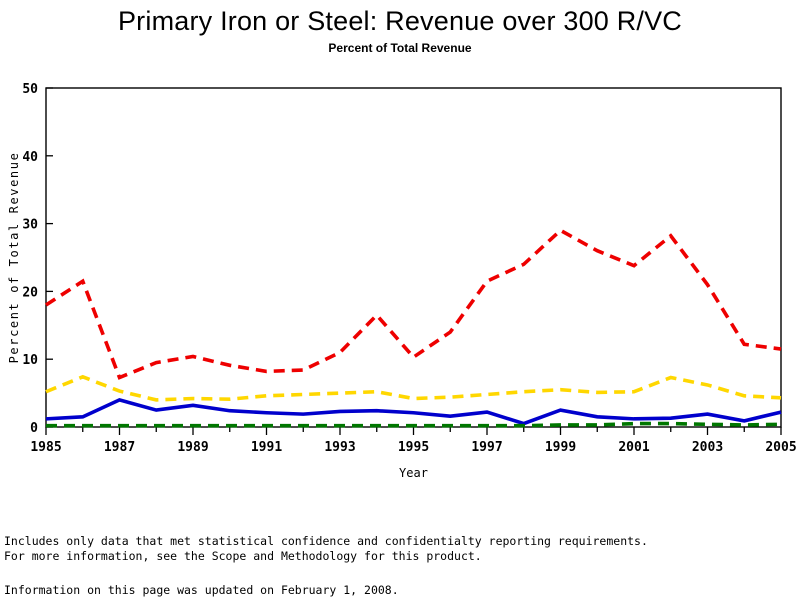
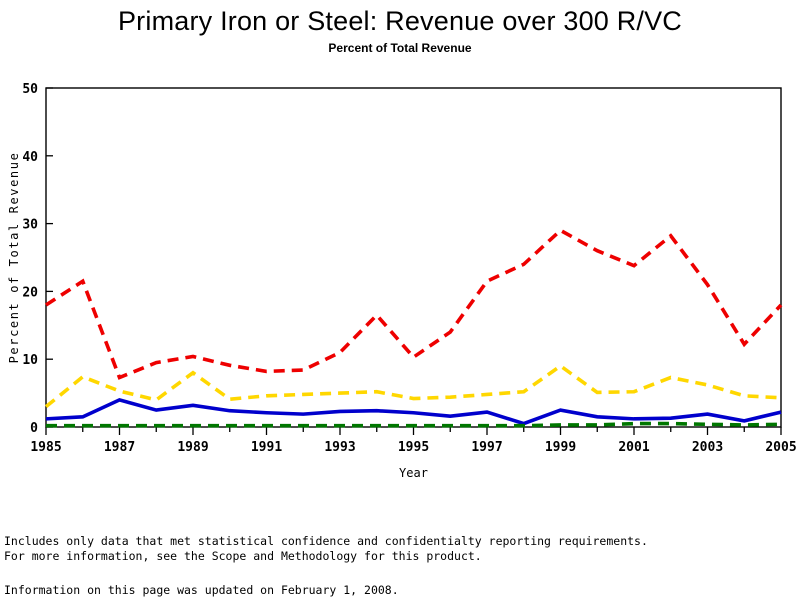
Mean for all commodities/1985: 5 -> 3
Mean for all commodities/1989: 4 -> 8
Mean for all commodities/1999: 6 -> 9
Maximum for all commodities/2005: 12 -> 18
